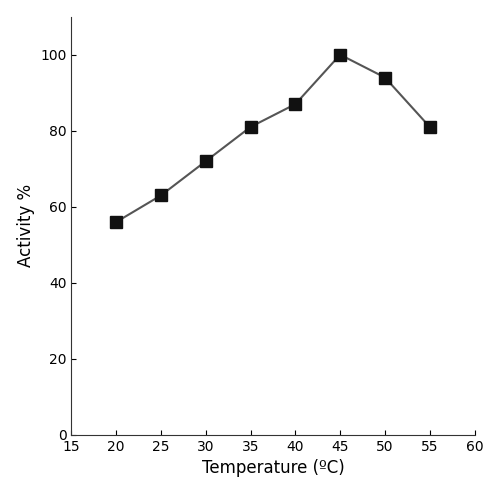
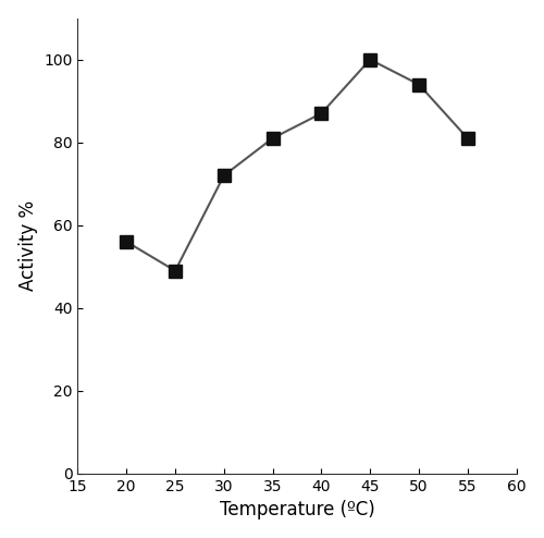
25: 63 -> 49
